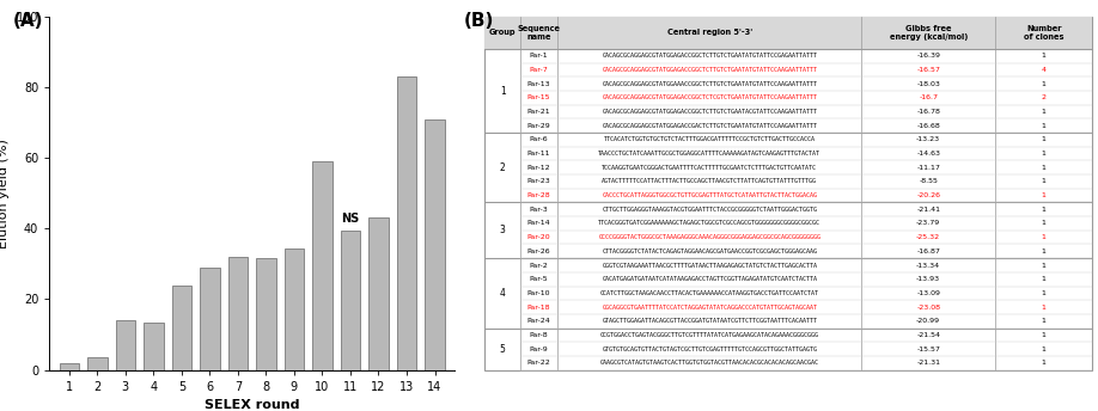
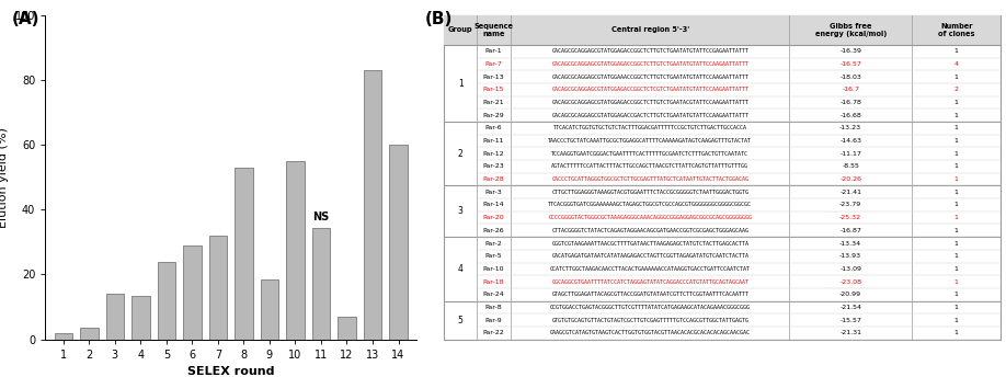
8: 31.5 -> 53.0
9: 34.5 -> 18.5
10: 59.0 -> 55.0
11: 39.5 -> 34.5
12: 43.0 -> 7.0
14: 71.0 -> 60.0
